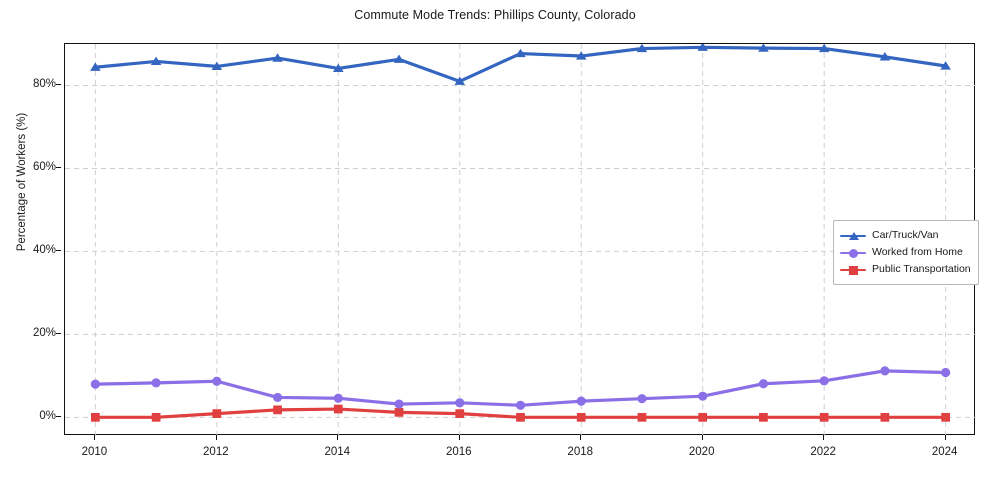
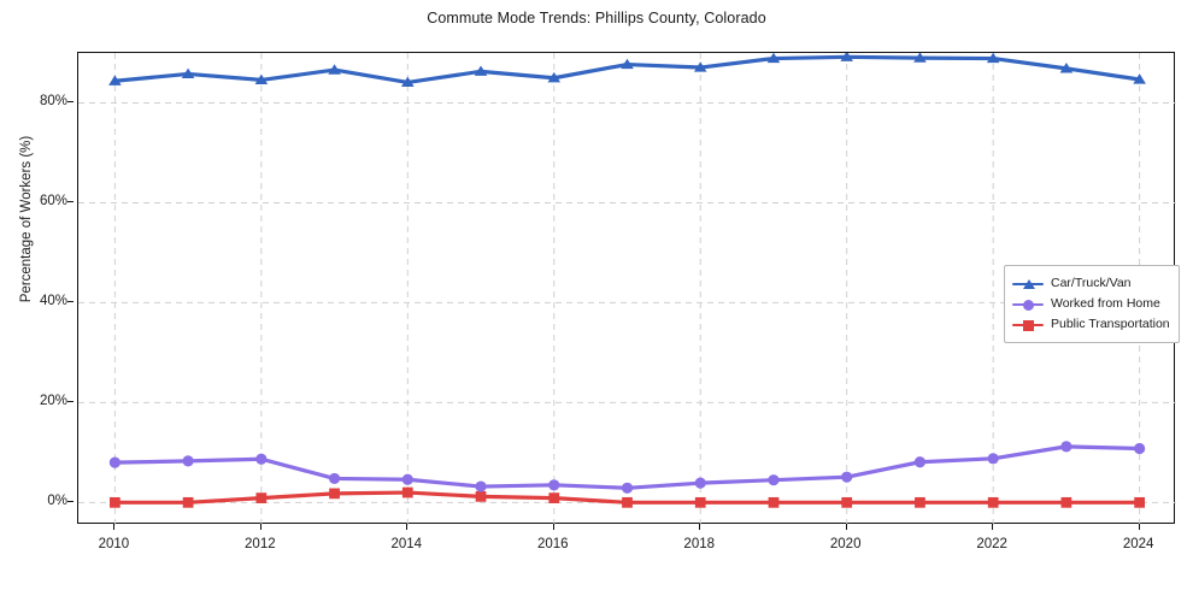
Car/Truck/Van/2016: 81% -> 85%
